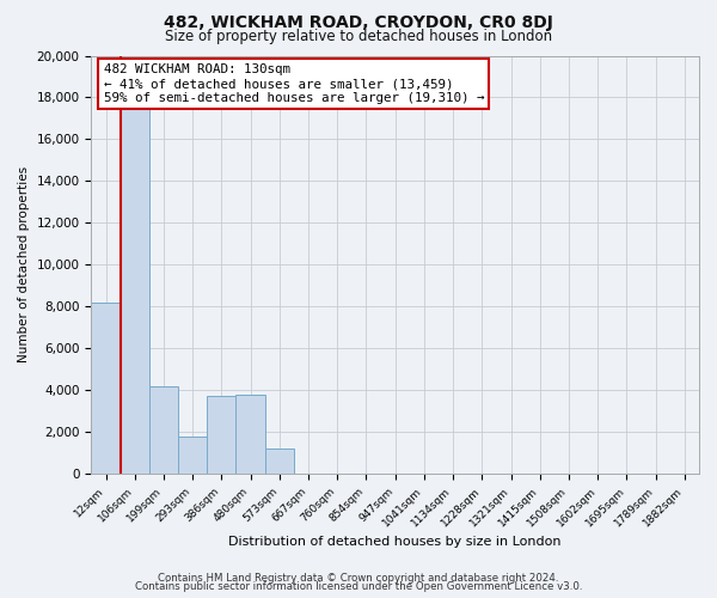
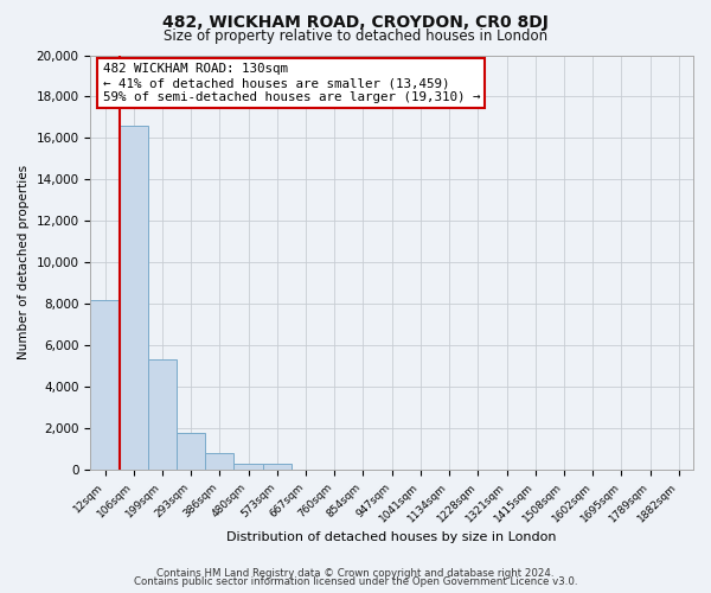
106sqm: 17,500 -> 16,600
199sqm: 4,200 -> 5,300
386sqm: 3,700 -> 800
480sqm: 3,800 -> 300
573sqm: 1,200 -> 300
